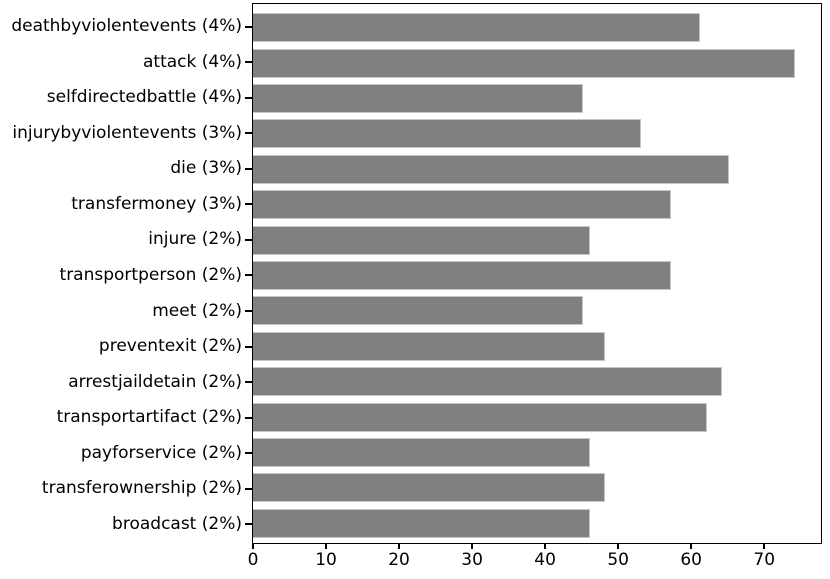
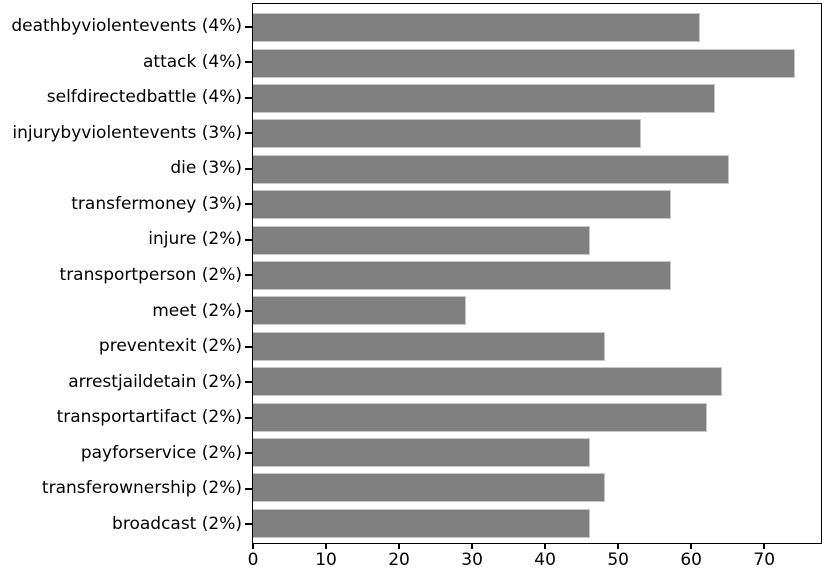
selfdirectedbattle (4%): 45 -> 63
meet (2%): 45 -> 29
